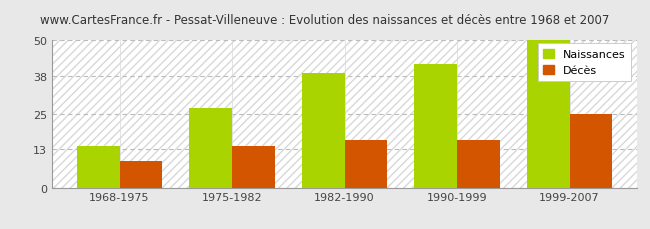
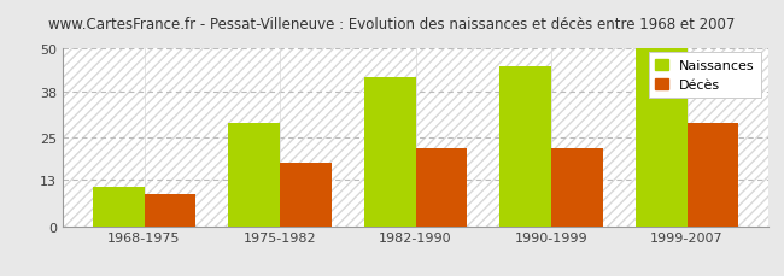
Naissances/1968-1975: 14 -> 11
Naissances/1975-1982: 27 -> 29
Décès/1975-1982: 14 -> 18
Naissances/1982-1990: 39 -> 42
Décès/1982-1990: 16 -> 22
Naissances/1990-1999: 42 -> 45
Décès/1990-1999: 16 -> 22
Décès/1999-2007: 25 -> 29
